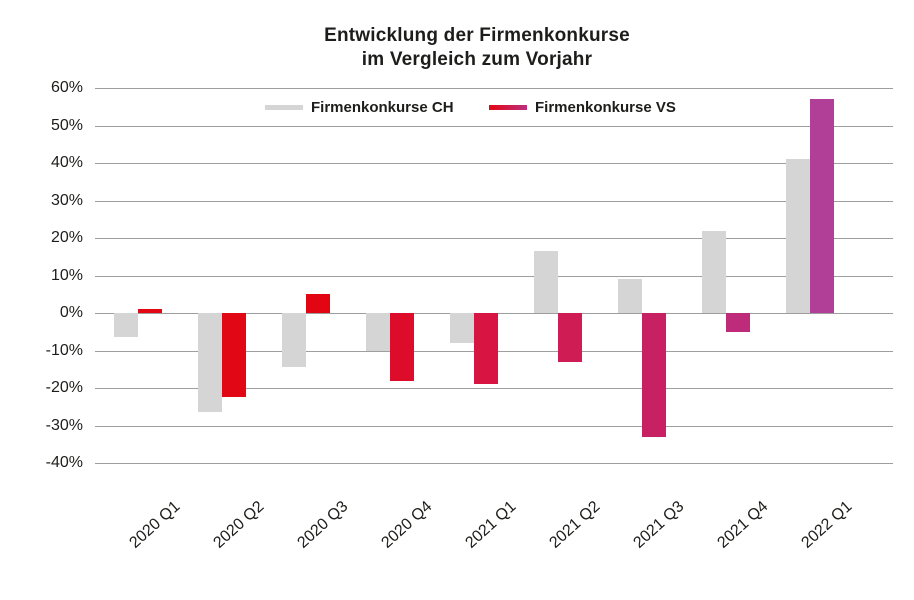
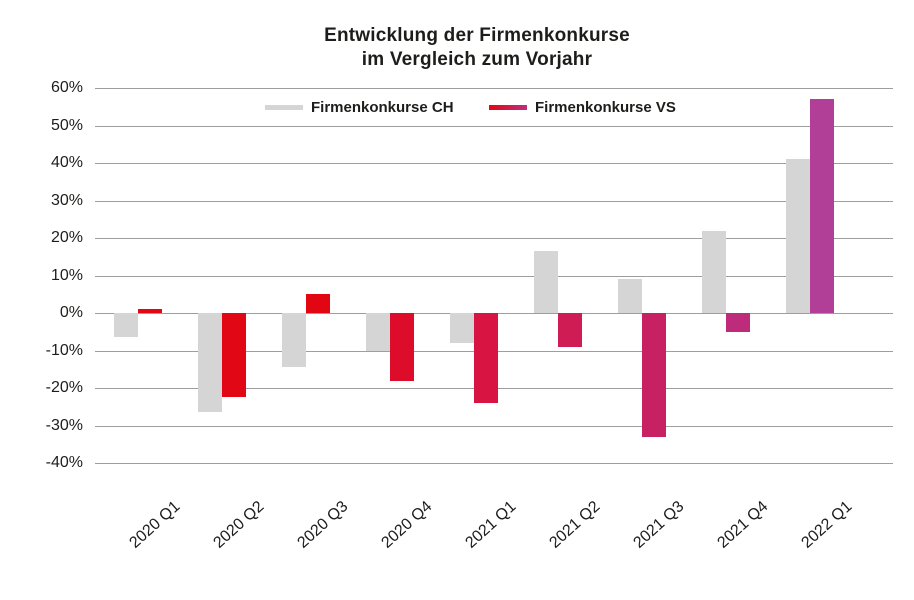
Firmenkonkurse VS/2021 Q1: -19% -> -24%
Firmenkonkurse VS/2021 Q2: -13% -> -9%
